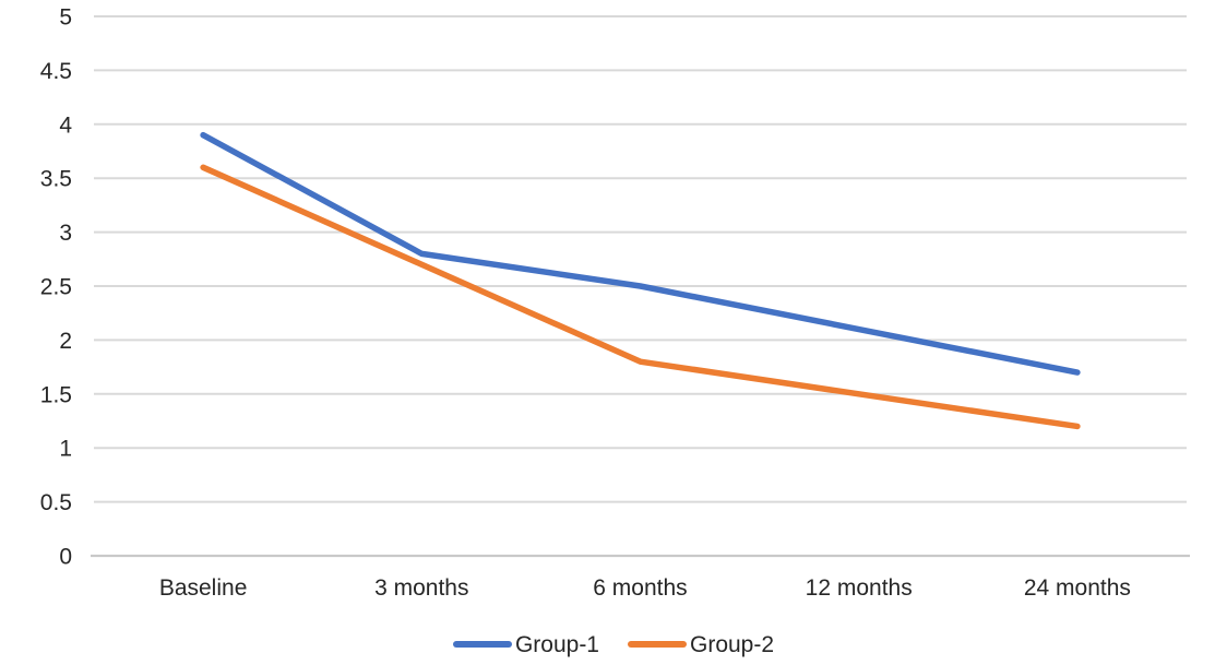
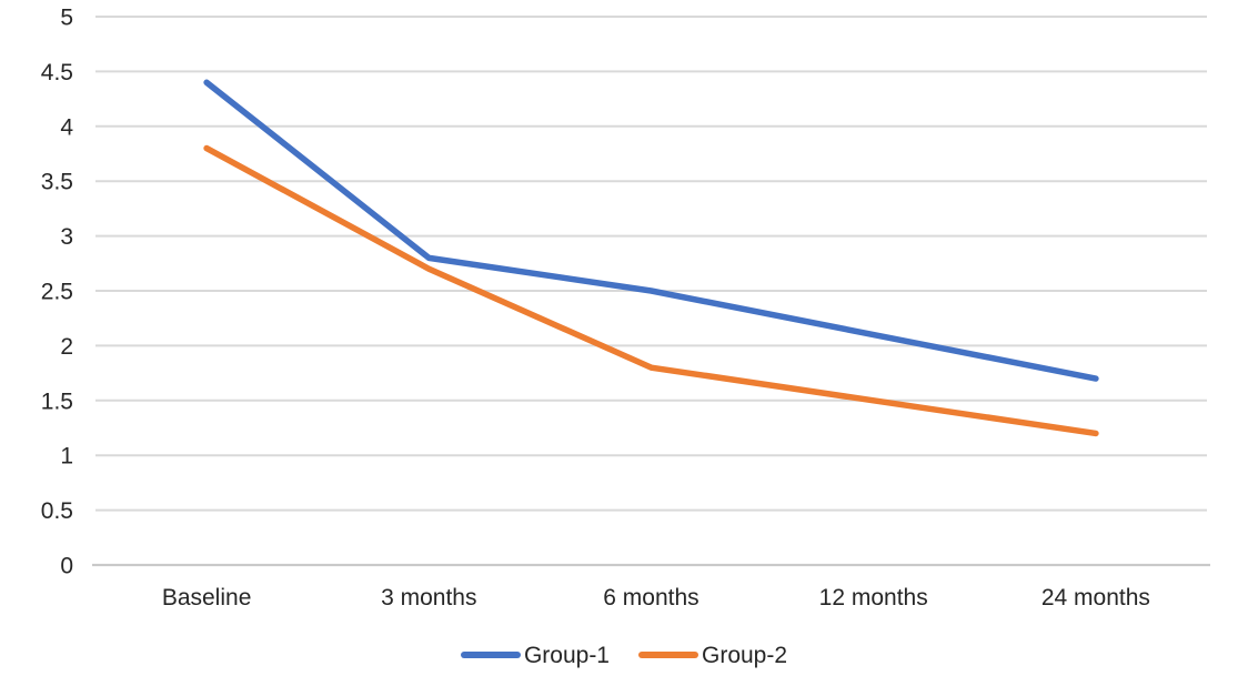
Group-1/Baseline: 3.9 -> 4.4
Group-2/Baseline: 3.6 -> 3.8
